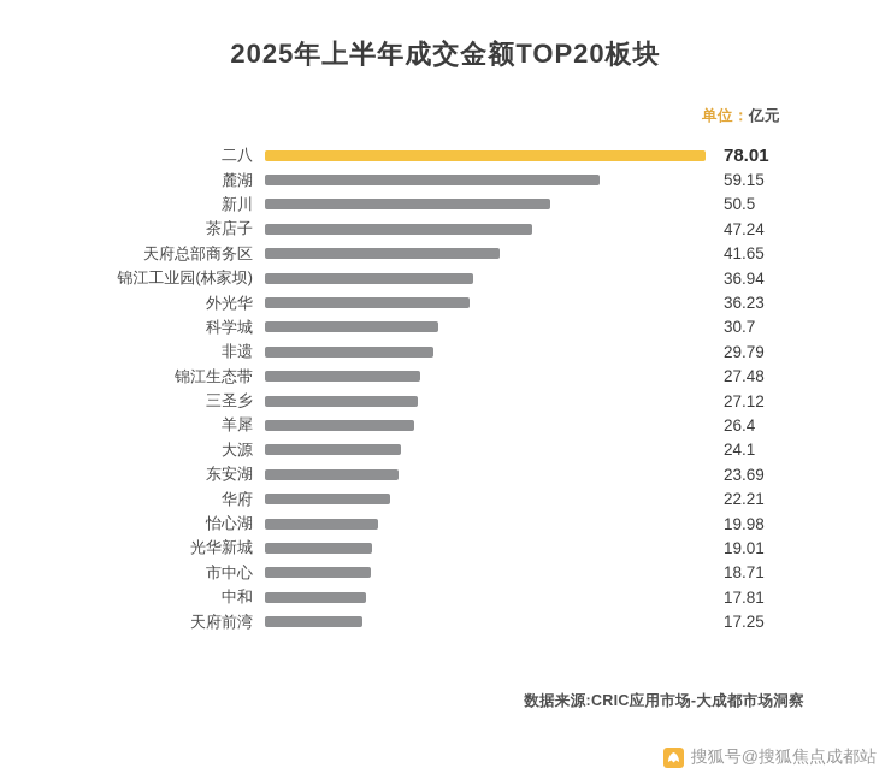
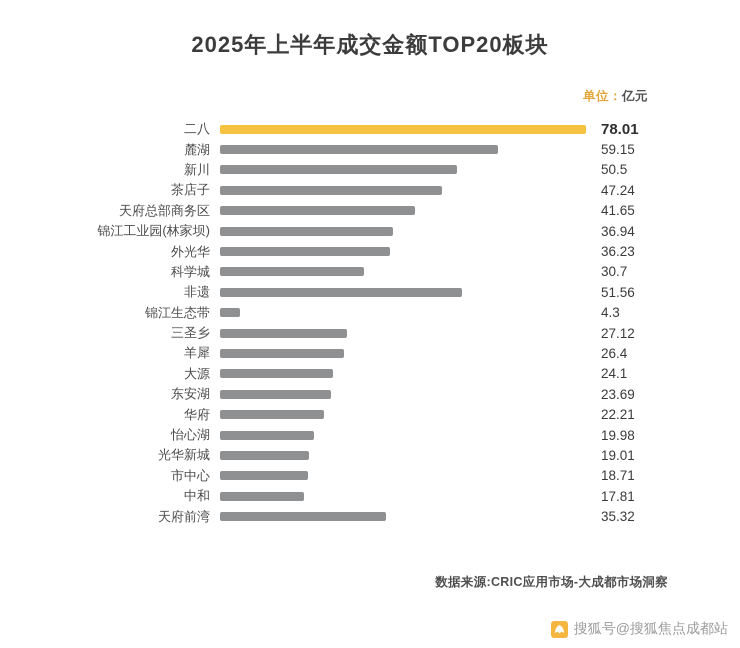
非遗: 29.79 -> 51.56
锦江生态带: 27.48 -> 4.3
天府前湾: 17.25 -> 35.32
